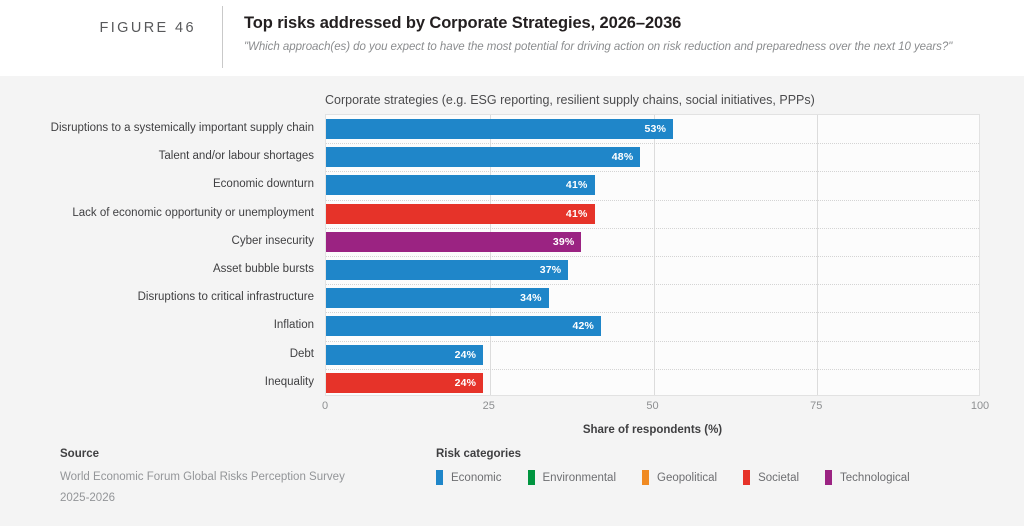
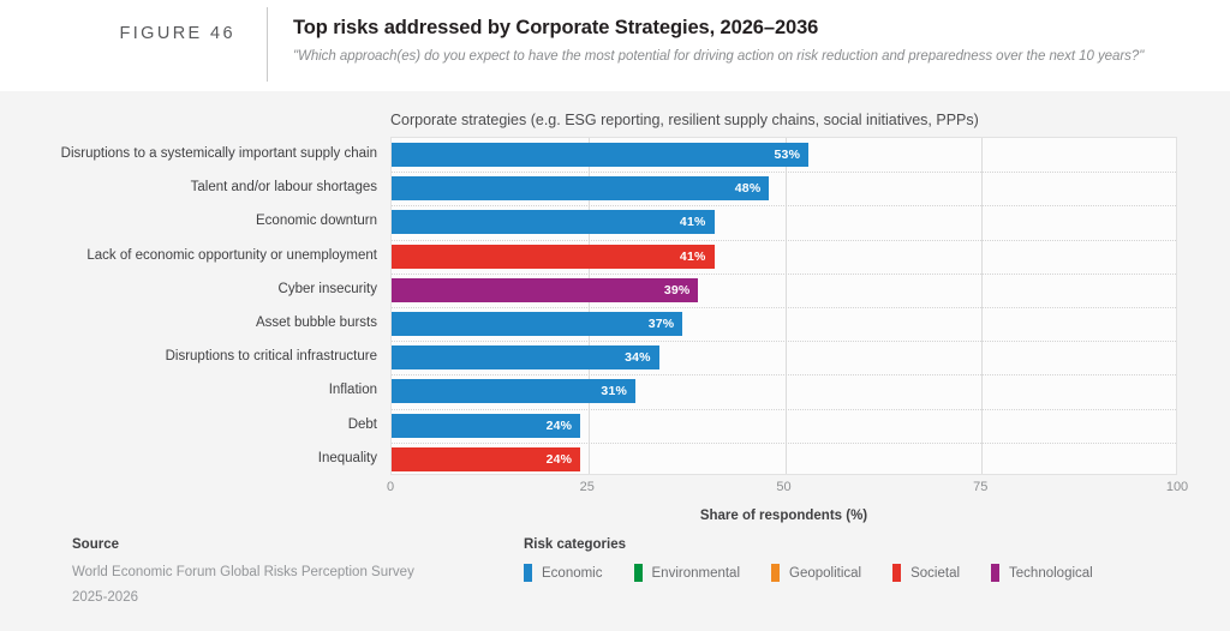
Inflation: 42% -> 31%
